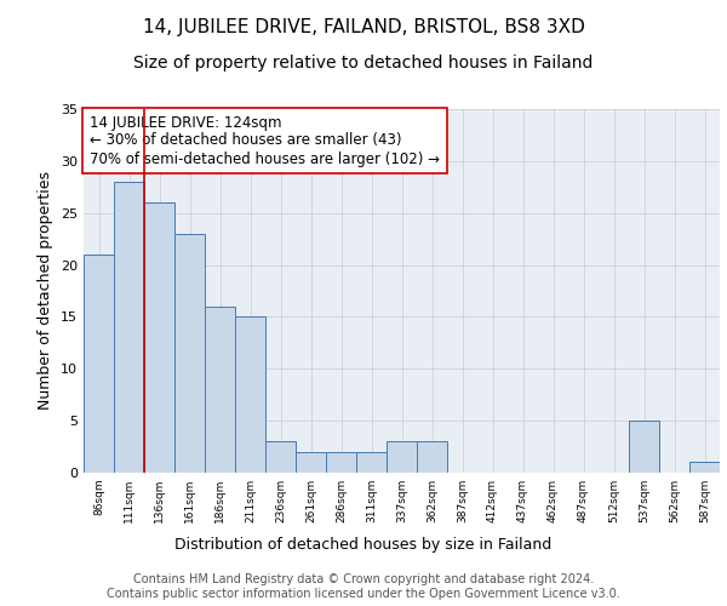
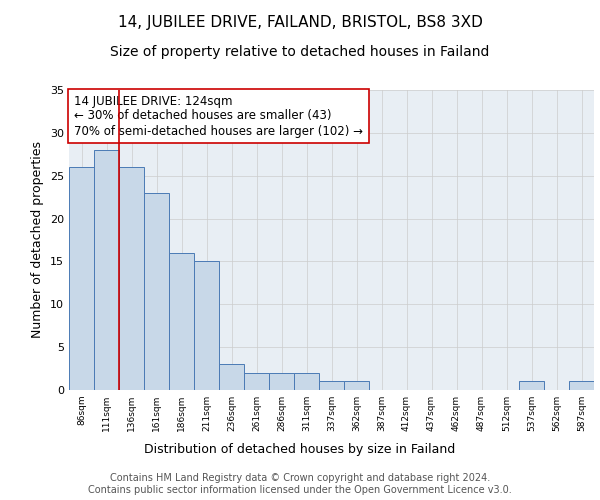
86sqm: 21 -> 26
337sqm: 3 -> 1
362sqm: 3 -> 1
537sqm: 5 -> 1
